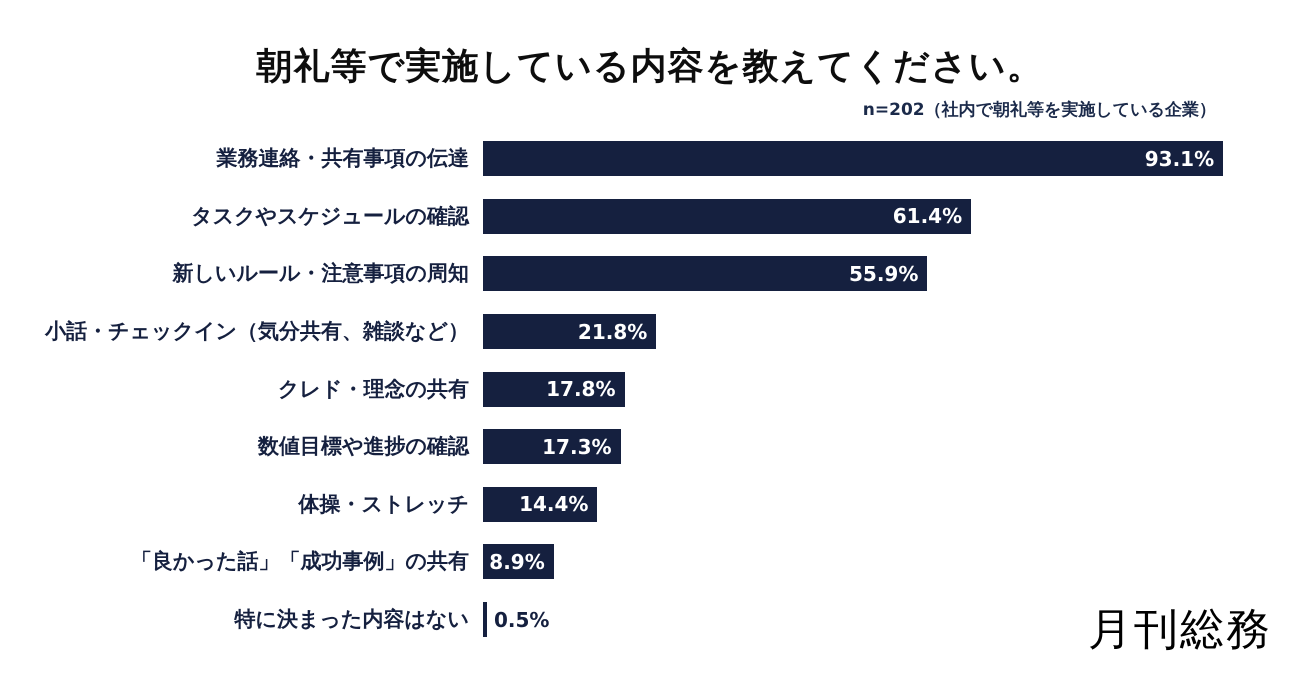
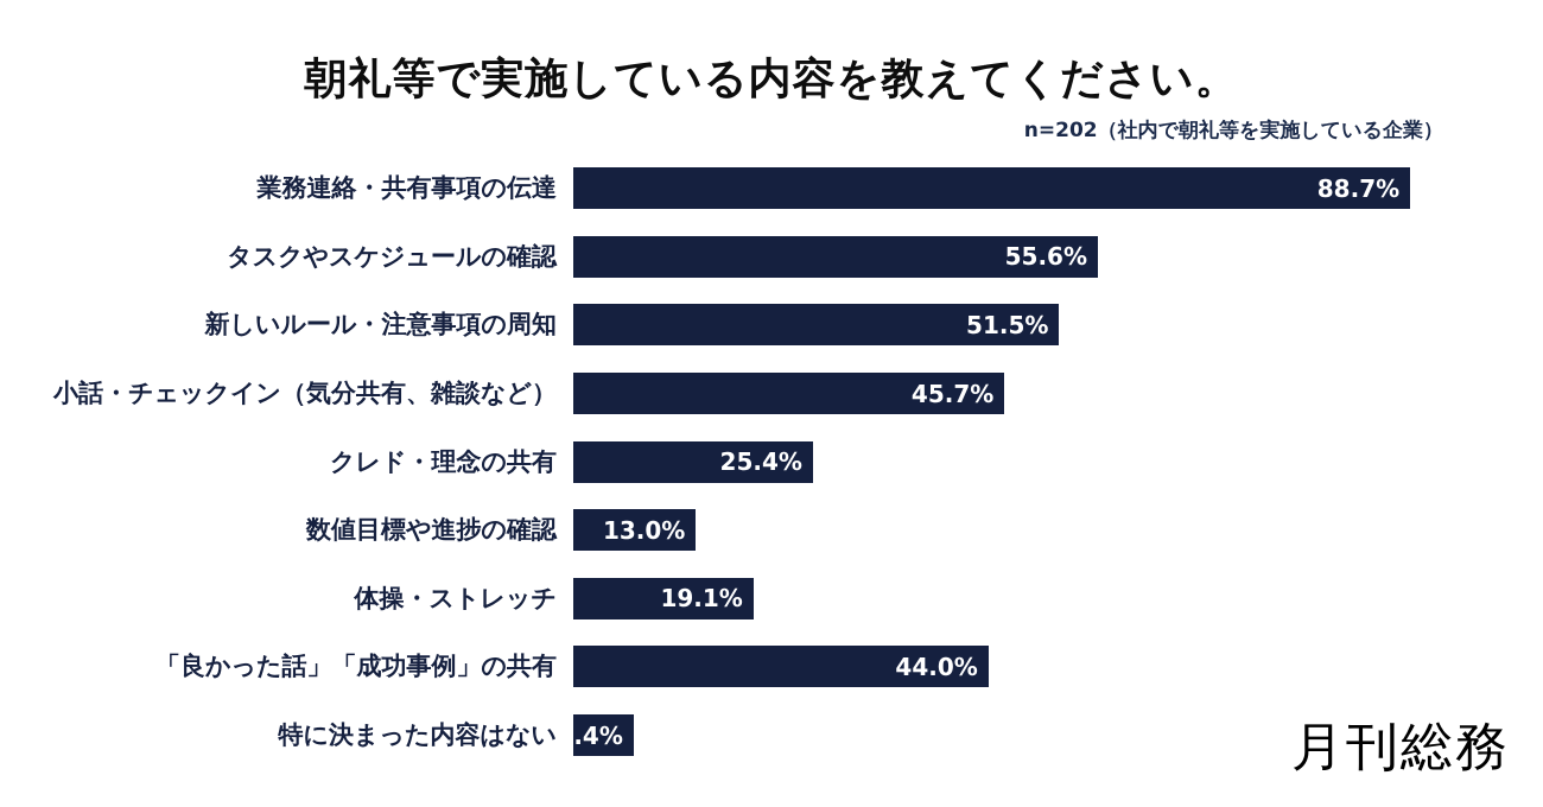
業務連絡・共有事項の伝達: 93.1% -> 88.7%
タスクやスケジュールの確認: 61.4% -> 55.6%
新しいルール・注意事項の周知: 55.9% -> 51.5%
小話・チェックイン（気分共有、雑談など）: 21.8% -> 45.7%
クレド・理念の共有: 17.8% -> 25.4%
数値目標や進捗の確認: 17.3% -> 13.0%
体操・ストレッチ: 14.4% -> 19.1%
「良かった話」「成功事例」の共有: 8.9% -> 44.0%
特に決まった内容はない: 0.5% -> 6.4%
